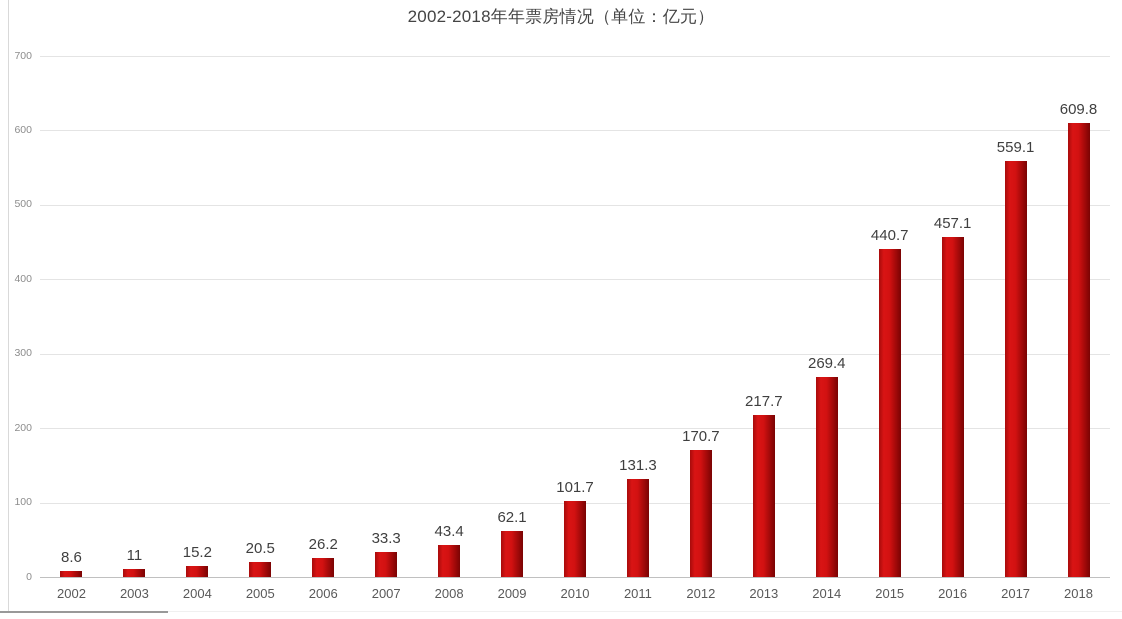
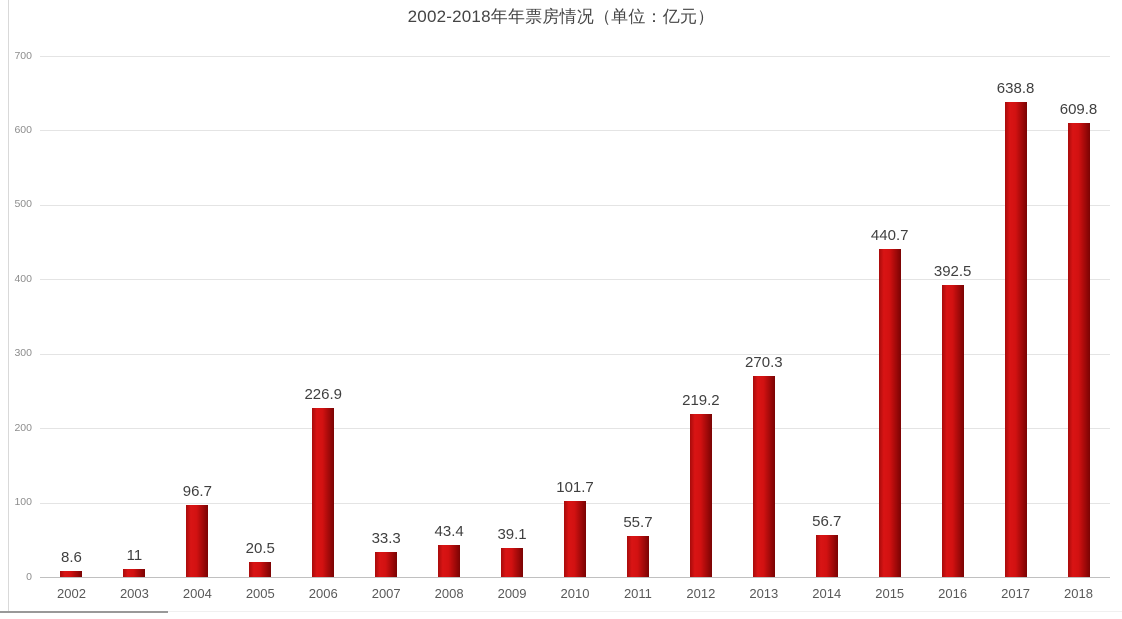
2004: 15.2 -> 96.7
2006: 26.2 -> 226.9
2009: 62.1 -> 39.1
2011: 131.3 -> 55.7
2012: 170.7 -> 219.2
2013: 217.7 -> 270.3
2014: 269.4 -> 56.7
2016: 457.1 -> 392.5
2017: 559.1 -> 638.8
